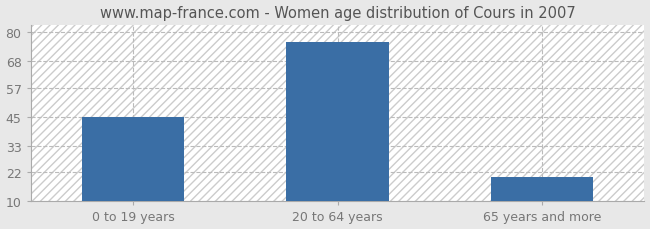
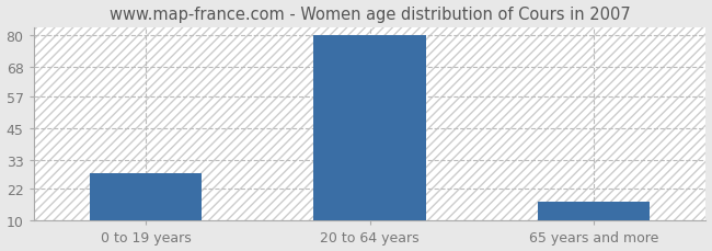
0 to 19 years: 45 -> 28
20 to 64 years: 76 -> 80
65 years and more: 20 -> 17
